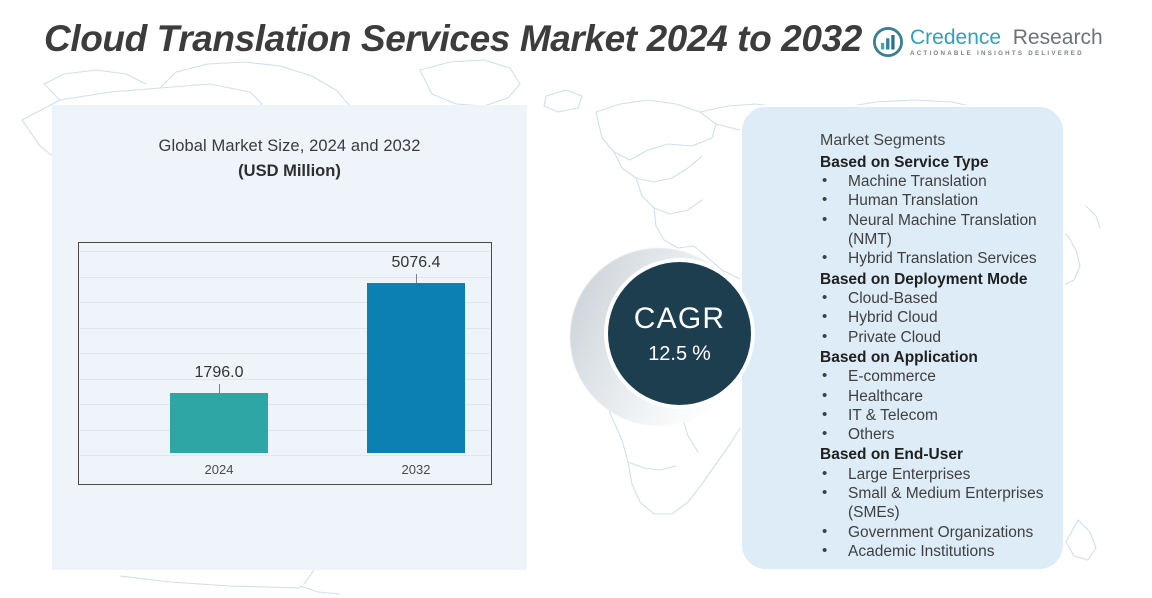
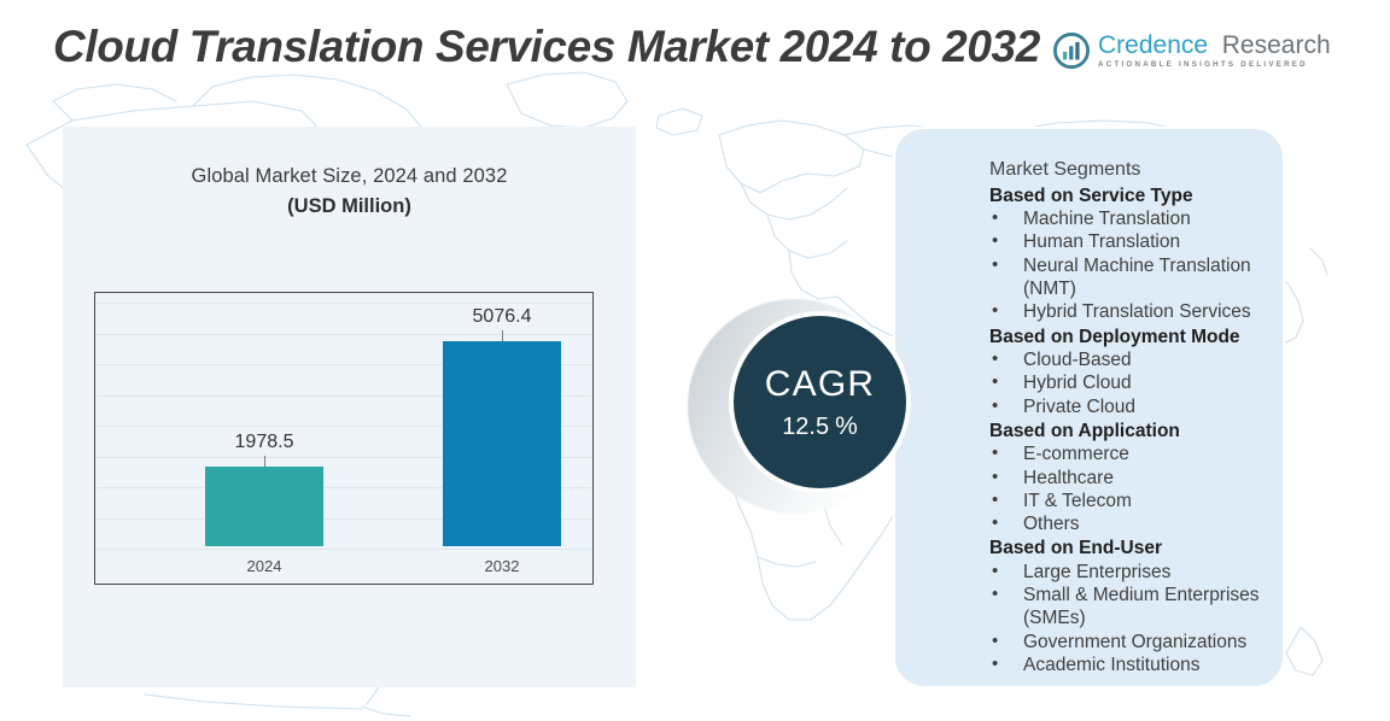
2024: 1796.0 -> 1978.5
